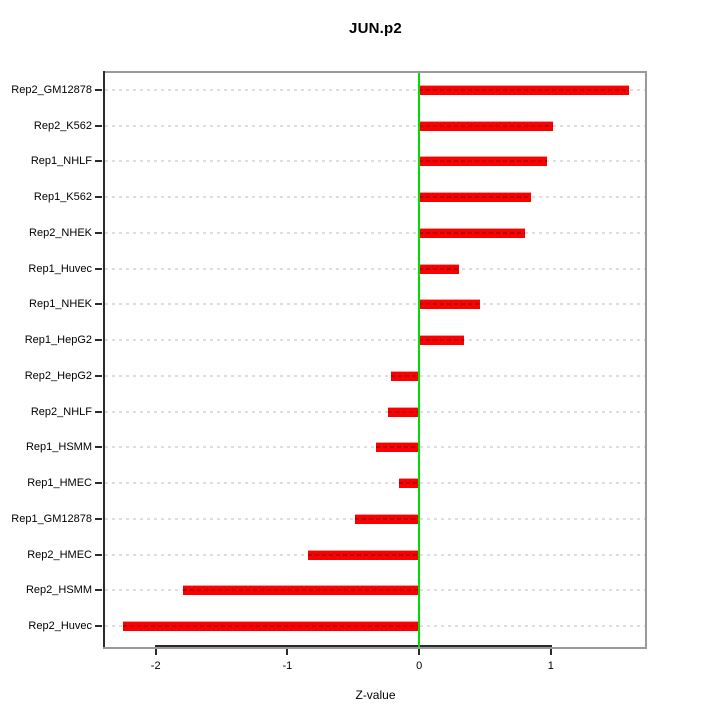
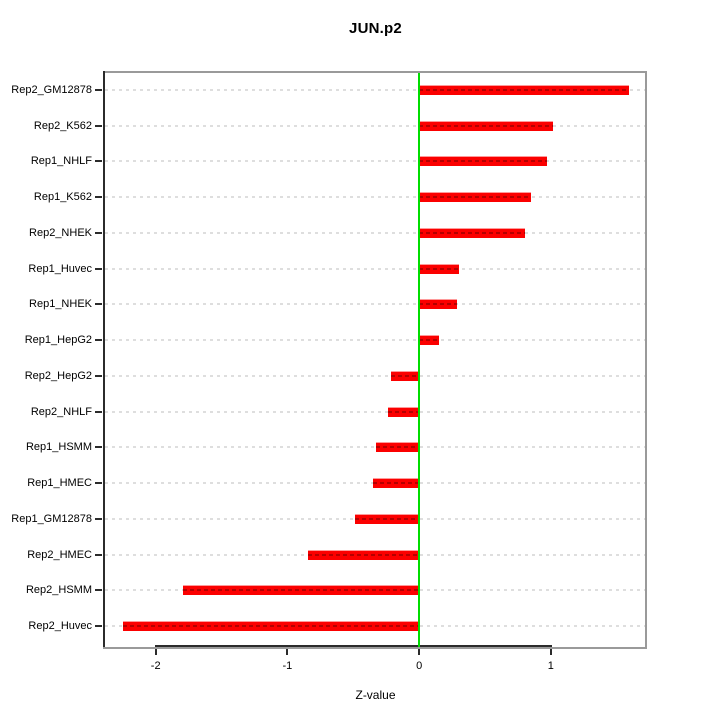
Rep1_NHEK: 0.46 -> 0.29
Rep1_HepG2: 0.34 -> 0.15
Rep1_HMEC: -0.15 -> -0.35
